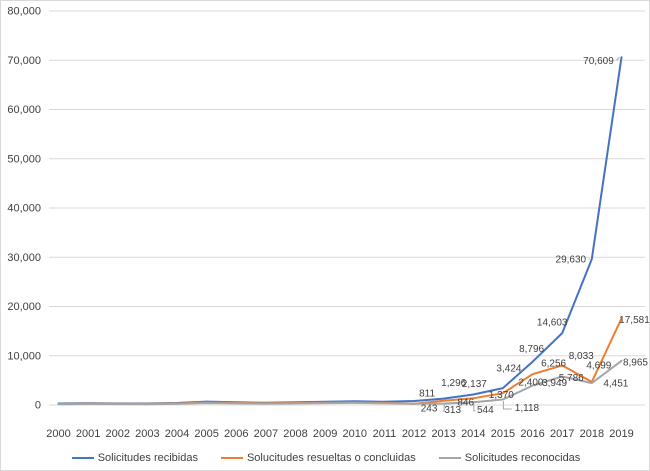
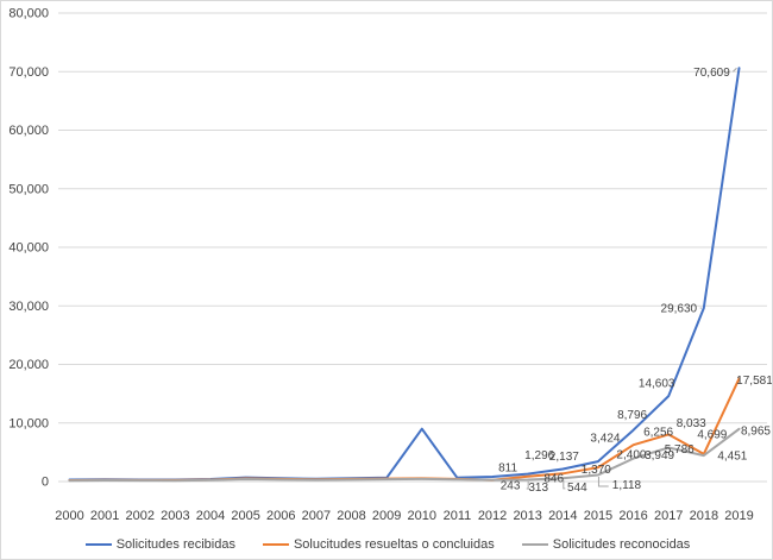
Solicitudes recibidas/2010: 1000 -> 9000
